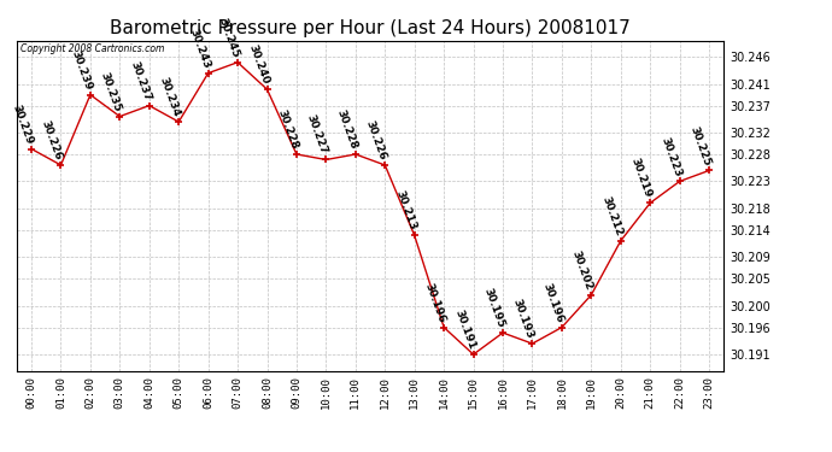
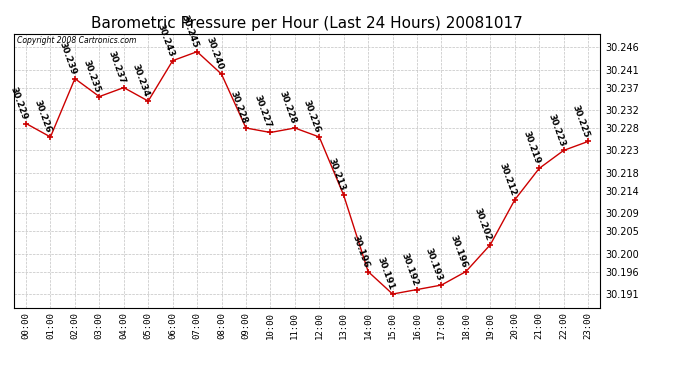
16:00: 30.195 -> 30.192
